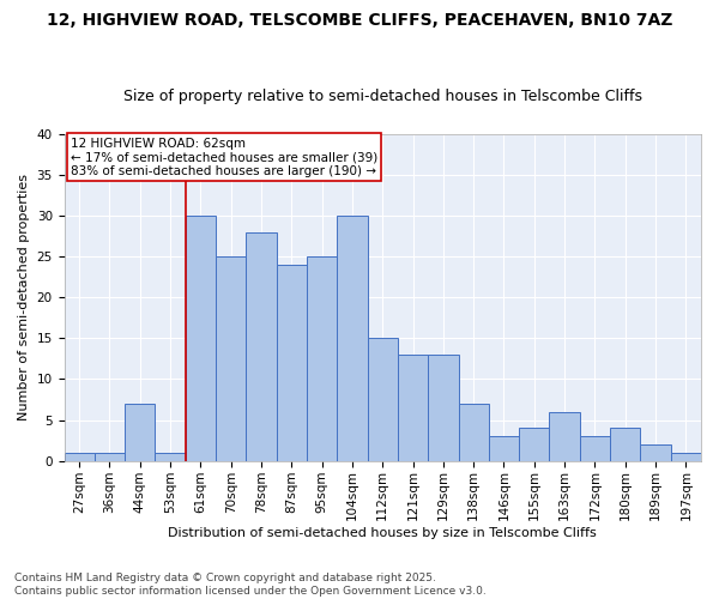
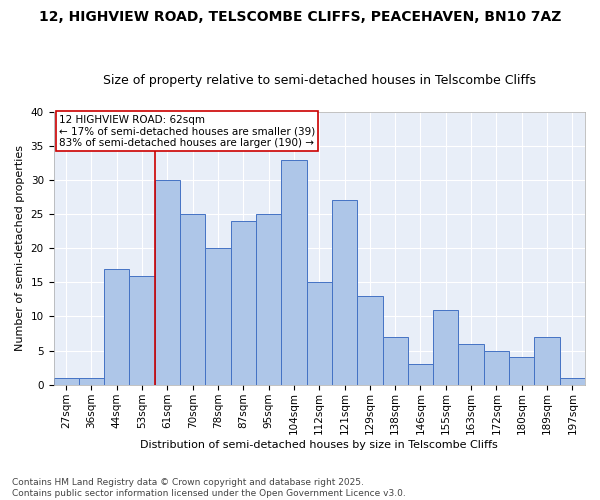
44sqm: 7 -> 17
53sqm: 1 -> 16
78sqm: 28 -> 20
104sqm: 30 -> 33
121sqm: 13 -> 27
155sqm: 4 -> 11
172sqm: 3 -> 5
189sqm: 2 -> 7
